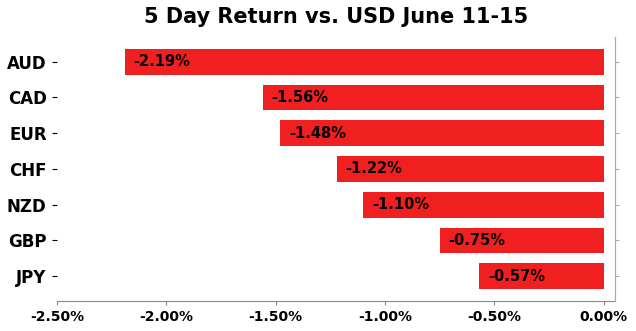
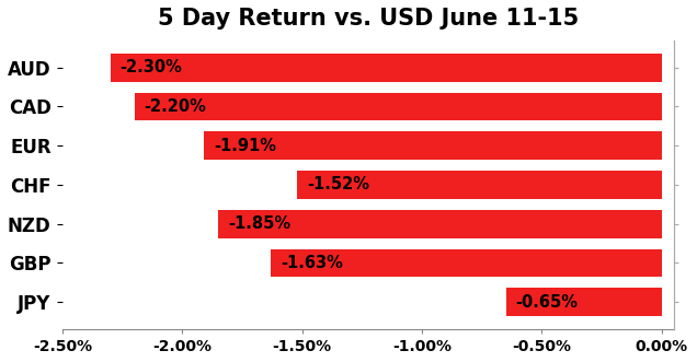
AUD: -2.19% -> -2.30%
CAD: -1.56% -> -2.20%
EUR: -1.48% -> -1.91%
CHF: -1.22% -> -1.52%
NZD: -1.10% -> -1.85%
GBP: -0.75% -> -1.63%
JPY: -0.57% -> -0.65%
